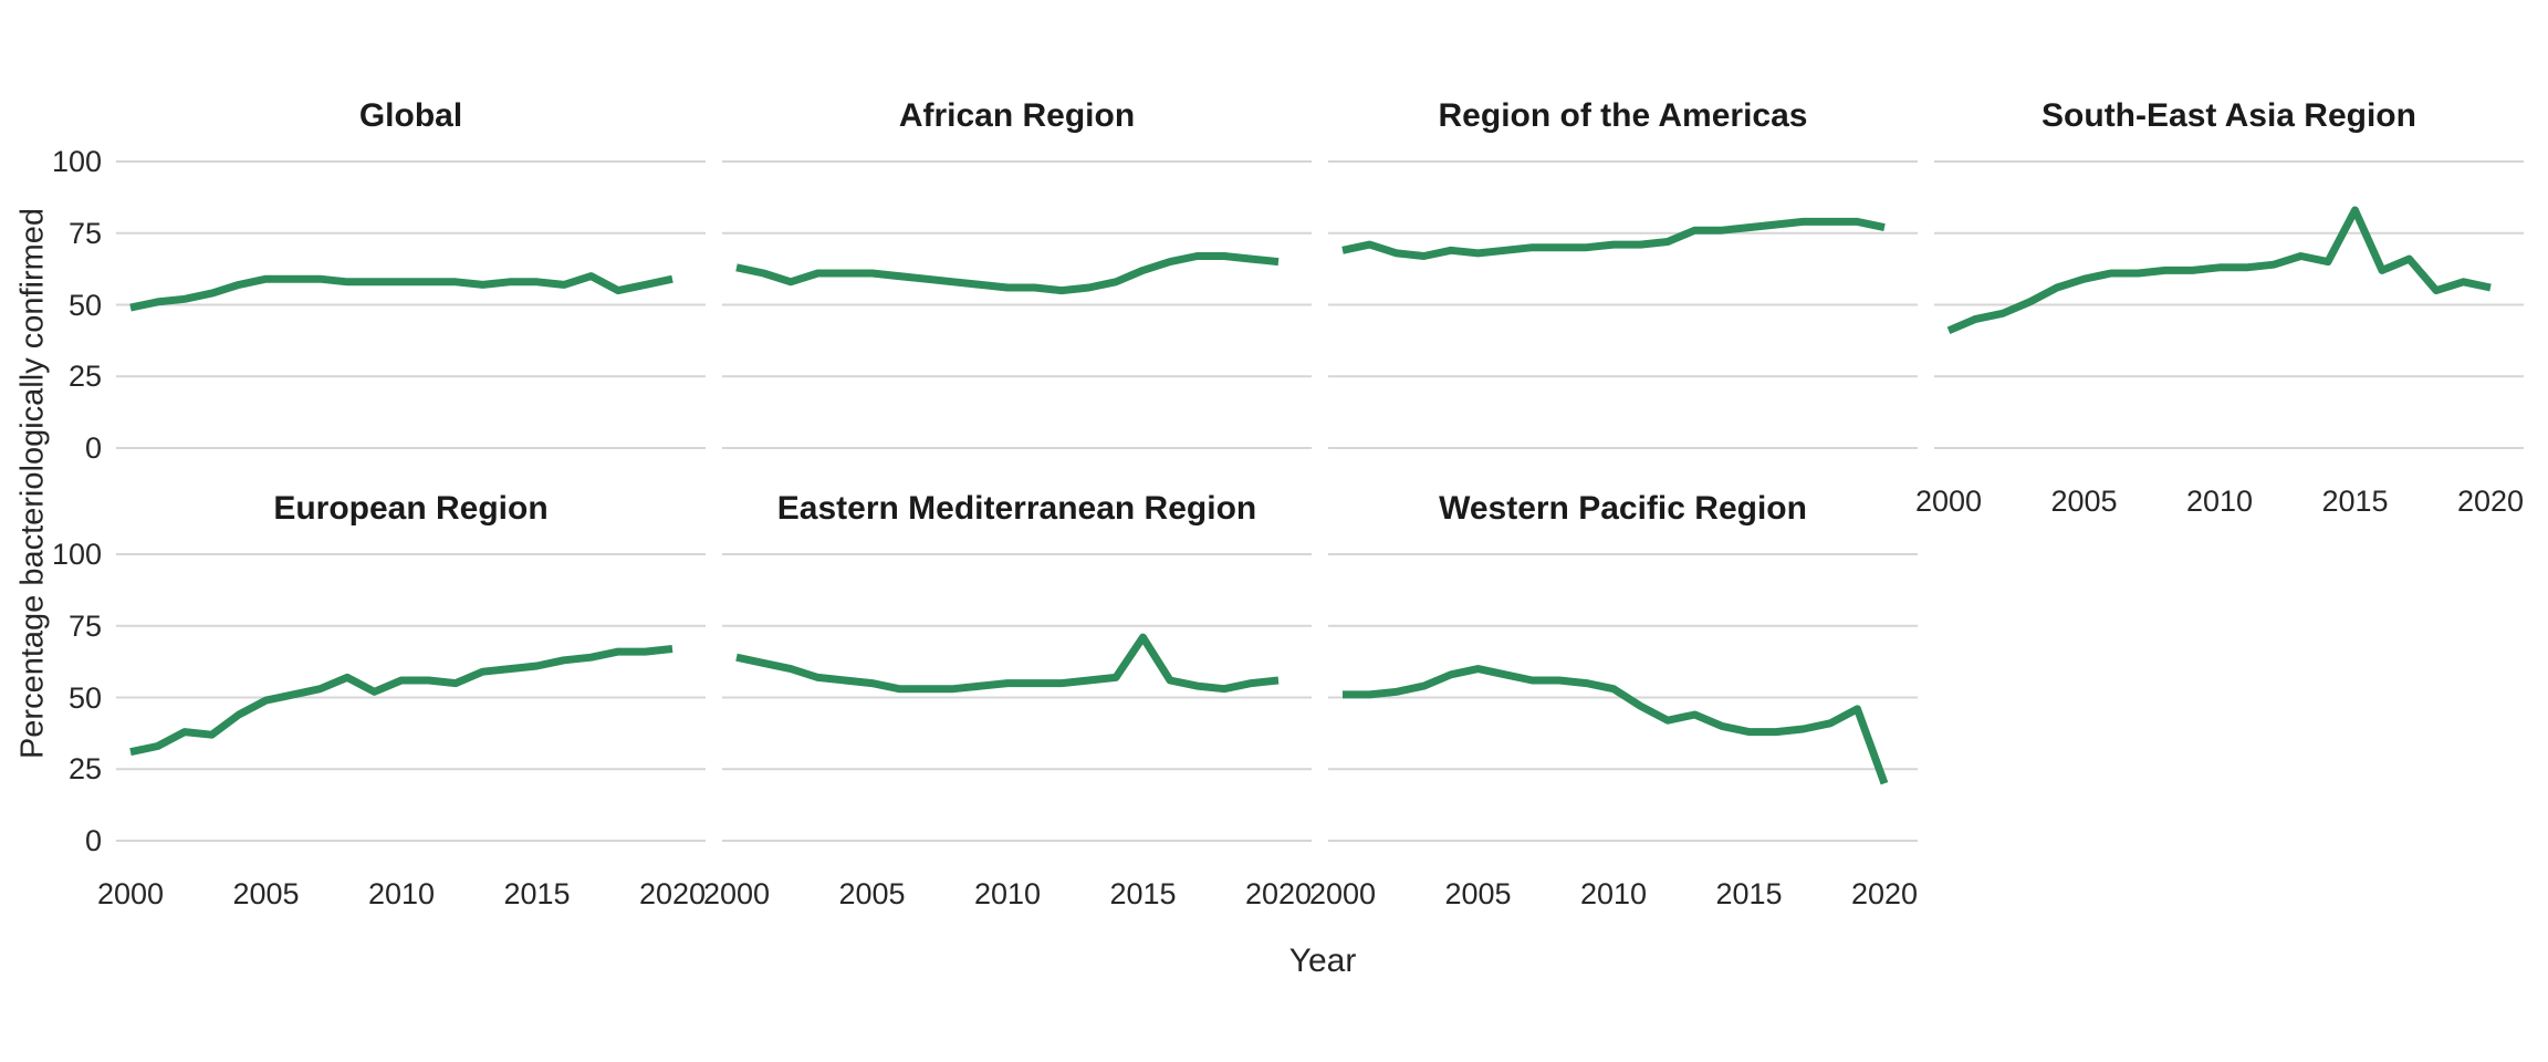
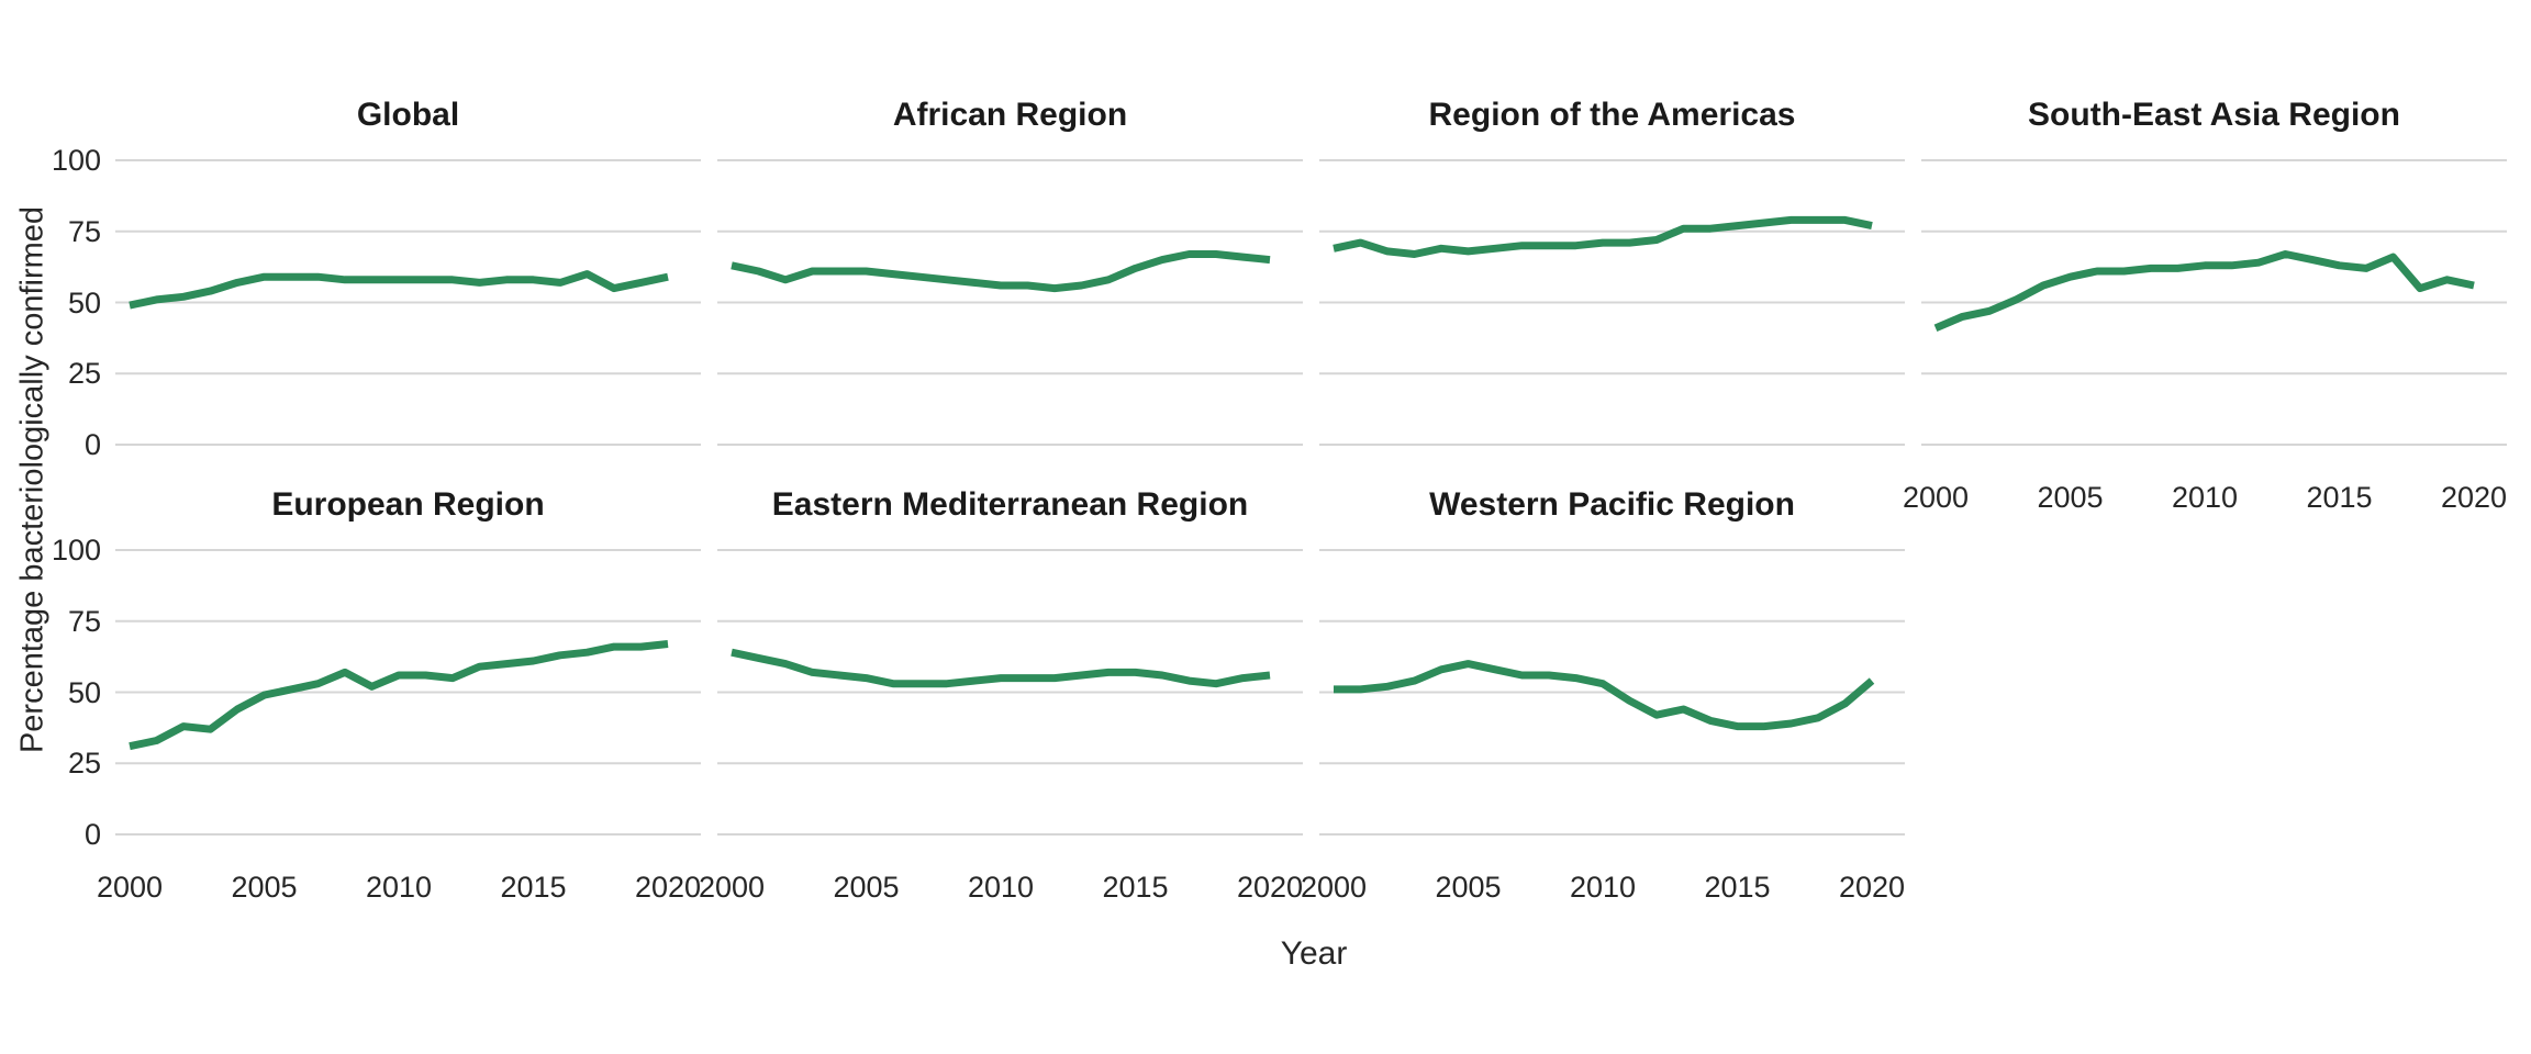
South-East Asia Region/2015: 83 -> 63
Eastern Mediterranean Region/2015: 71 -> 57
Western Pacific Region/2020: 20 -> 54
